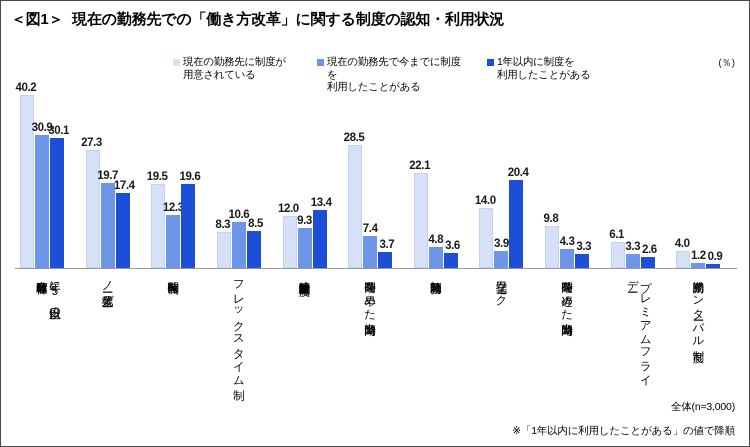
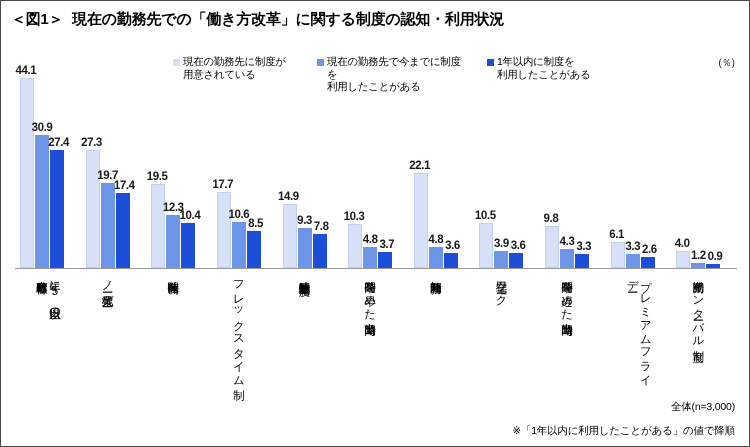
現在の勤務先に制度が用意されている/年に5日以上の 有給休暇取得: 40.2 -> 44.1
1年以内に制度を利用したことがある/年に5日以上の 有給休暇取得: 30.1 -> 27.4
1年以内に制度を利用したことがある/時間有休制: 19.6 -> 10.4
現在の勤務先に制度が用意されている/フレックスタイム制: 8.3 -> 17.7
現在の勤務先に制度が用意されている/連続休暇奨励制度: 12.0 -> 14.9
1年以内に制度を利用したことがある/連続休暇奨励制度: 13.4 -> 7.8
現在の勤務先に制度が用意されている/時間帯を早めた出勤時間: 28.5 -> 10.3
現在の勤務先で今までに制度を利用したことがある/時間帯を早めた出勤時間: 7.4 -> 4.8
現在の勤務先に制度が用意されている/在宅ワーク: 14.0 -> 10.5
1年以内に制度を利用したことがある/在宅ワーク: 20.4 -> 3.6
